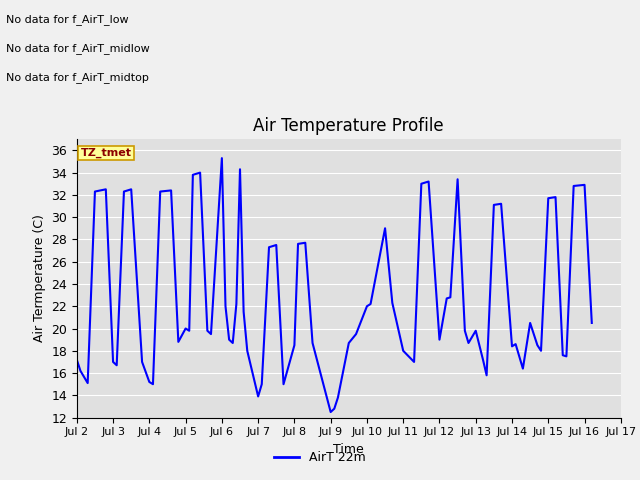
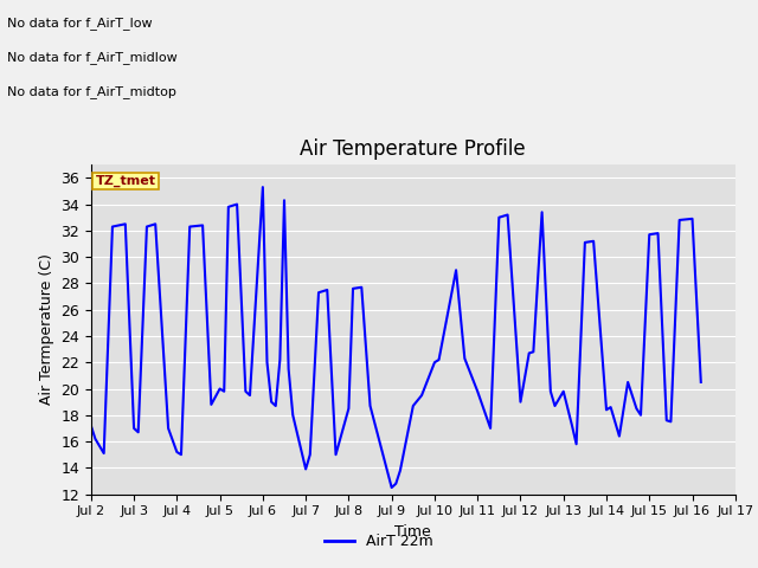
Jul 11: 18.0 -> 19.8
